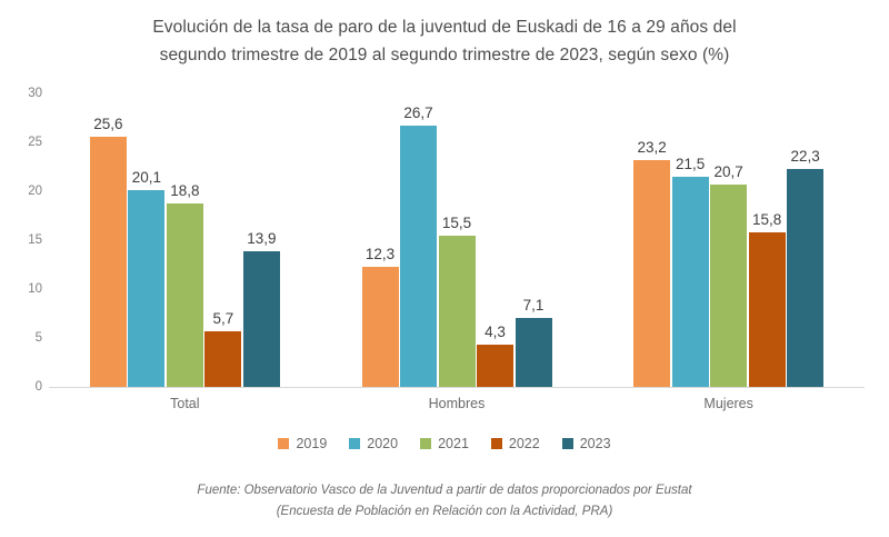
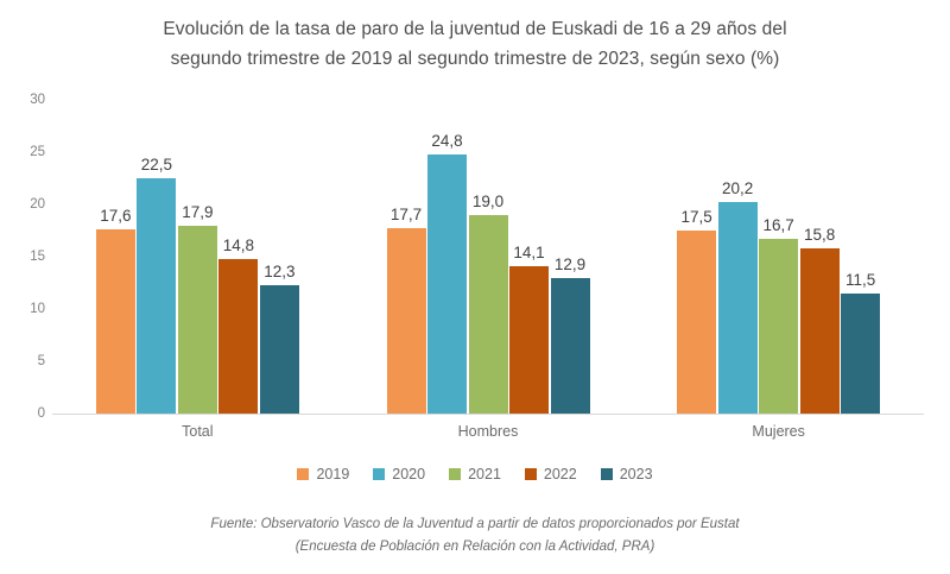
2019/Total: 25,6 -> 17,6
2020/Total: 20,1 -> 22,5
2021/Total: 18,8 -> 17,9
2022/Total: 5,7 -> 14,8
2023/Total: 13,9 -> 12,3
2019/Hombres: 12,3 -> 17,7
2020/Hombres: 26,7 -> 24,8
2021/Hombres: 15,5 -> 19,0
2022/Hombres: 4,3 -> 14,1
2023/Hombres: 7,1 -> 12,9
2019/Mujeres: 23,2 -> 17,5
2020/Mujeres: 21,5 -> 20,2
2021/Mujeres: 20,7 -> 16,7
2023/Mujeres: 22,3 -> 11,5
